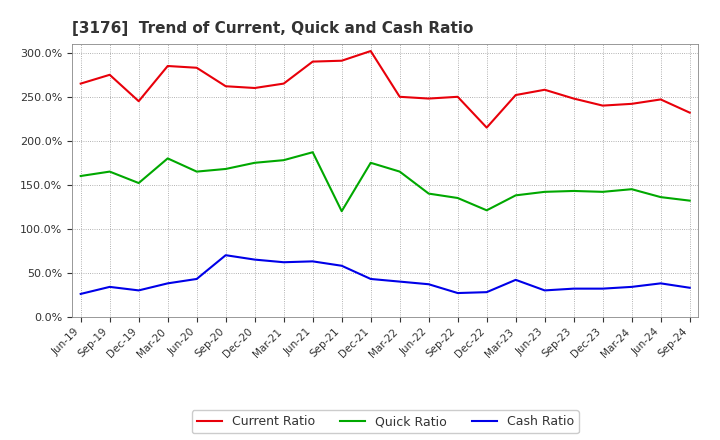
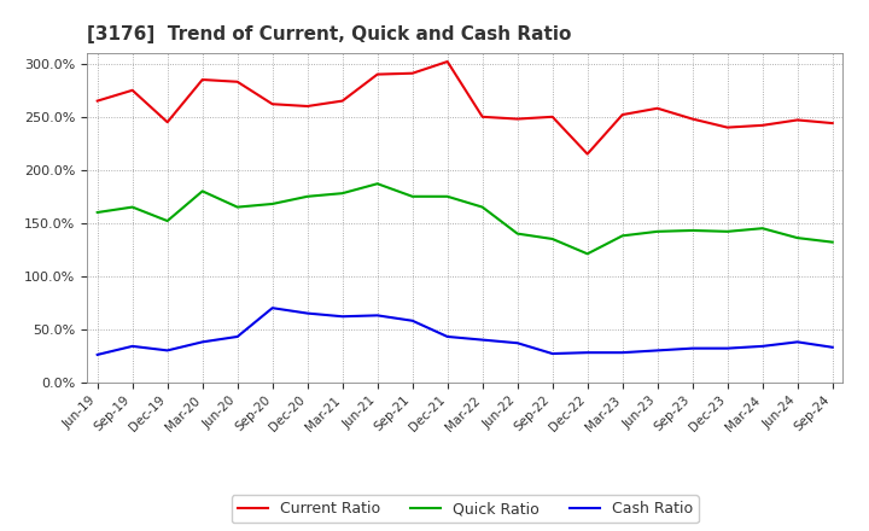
Quick Ratio/Sep-21: 120% -> 175%
Cash Ratio/Mar-23: 42% -> 28%
Current Ratio/Sep-24: 232% -> 244%
